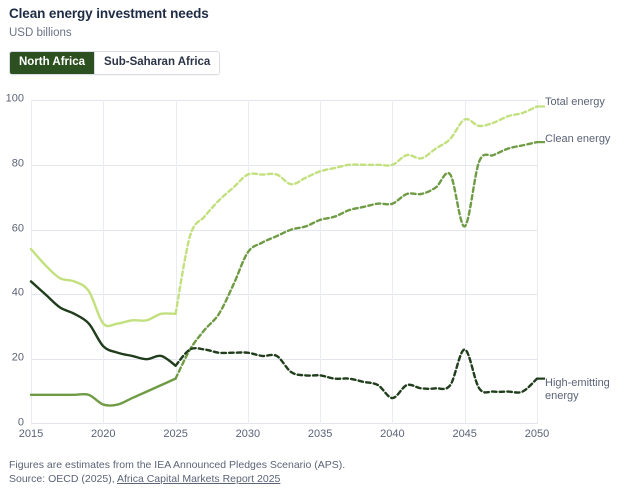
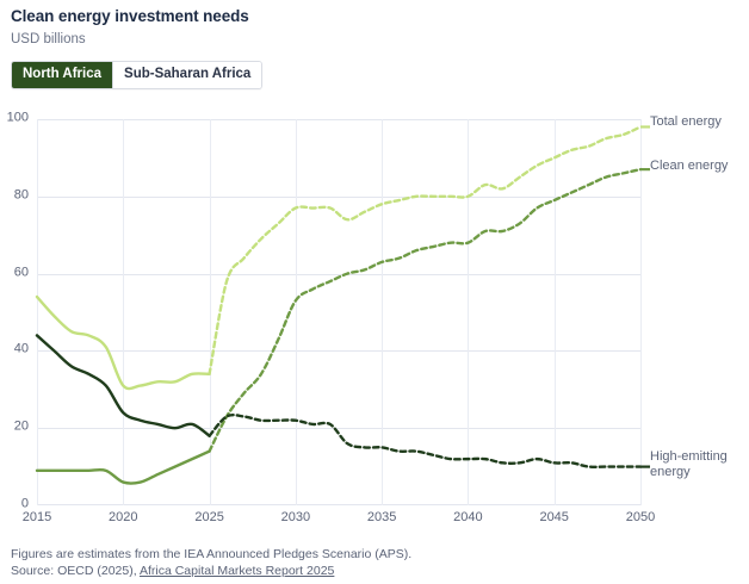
High-emitting energy/2040: 8 -> 12
Total energy/2045: 94 -> 90
Clean energy/2045: 61 -> 79
High-emitting energy/2045: 23 -> 11
High-emitting energy/2050: 14 -> 10
